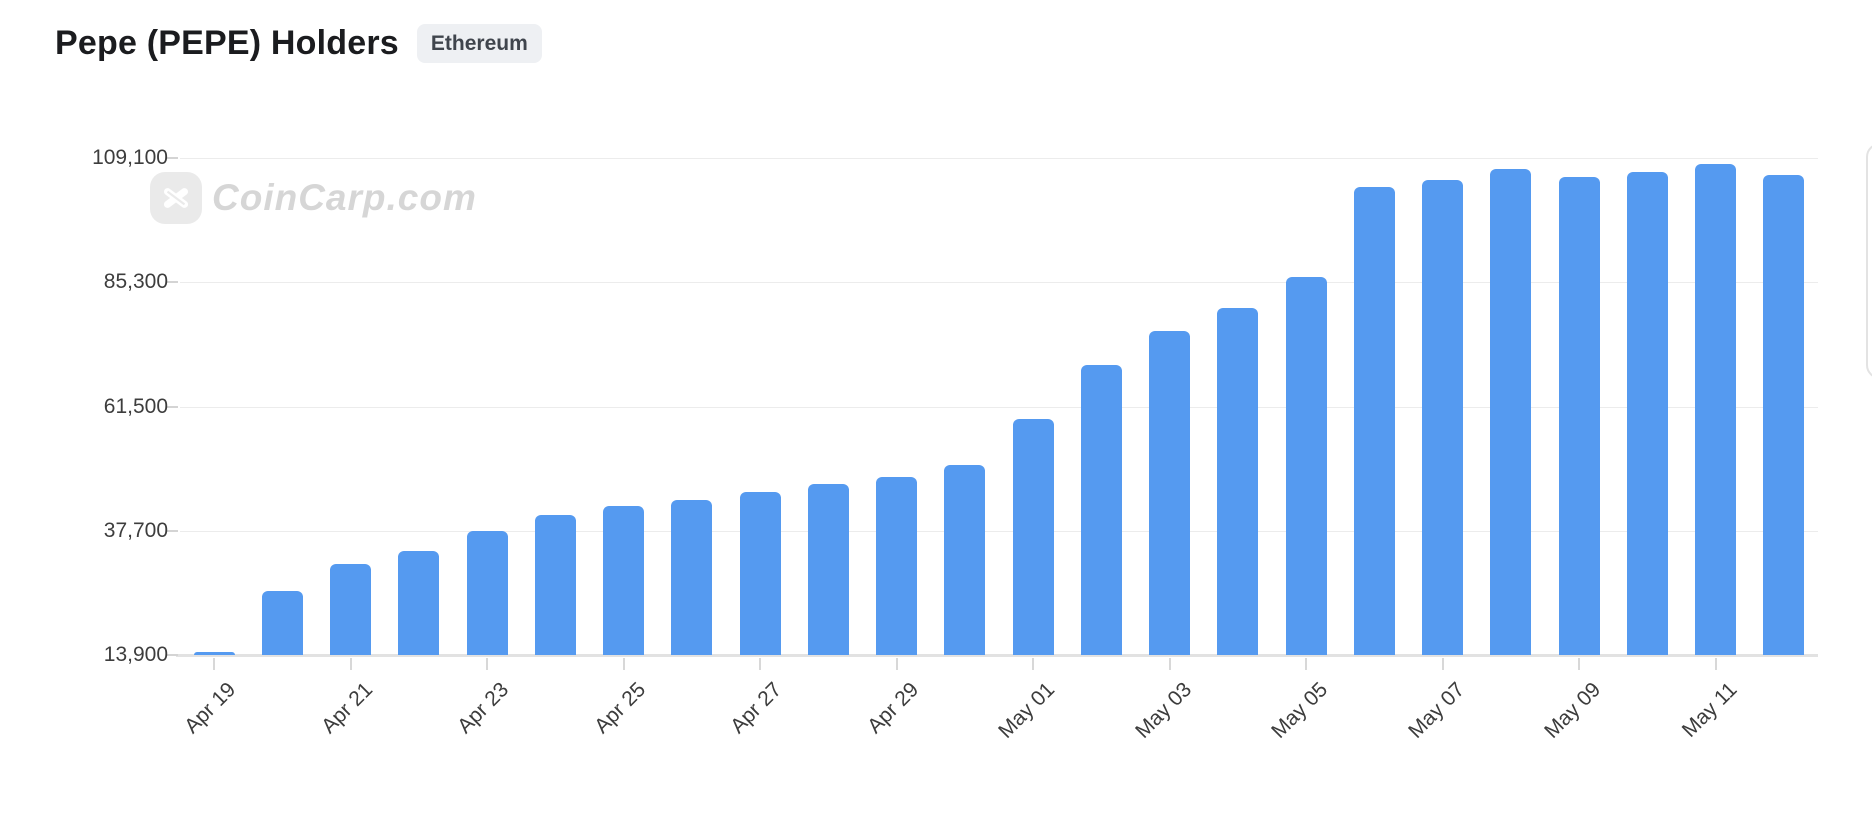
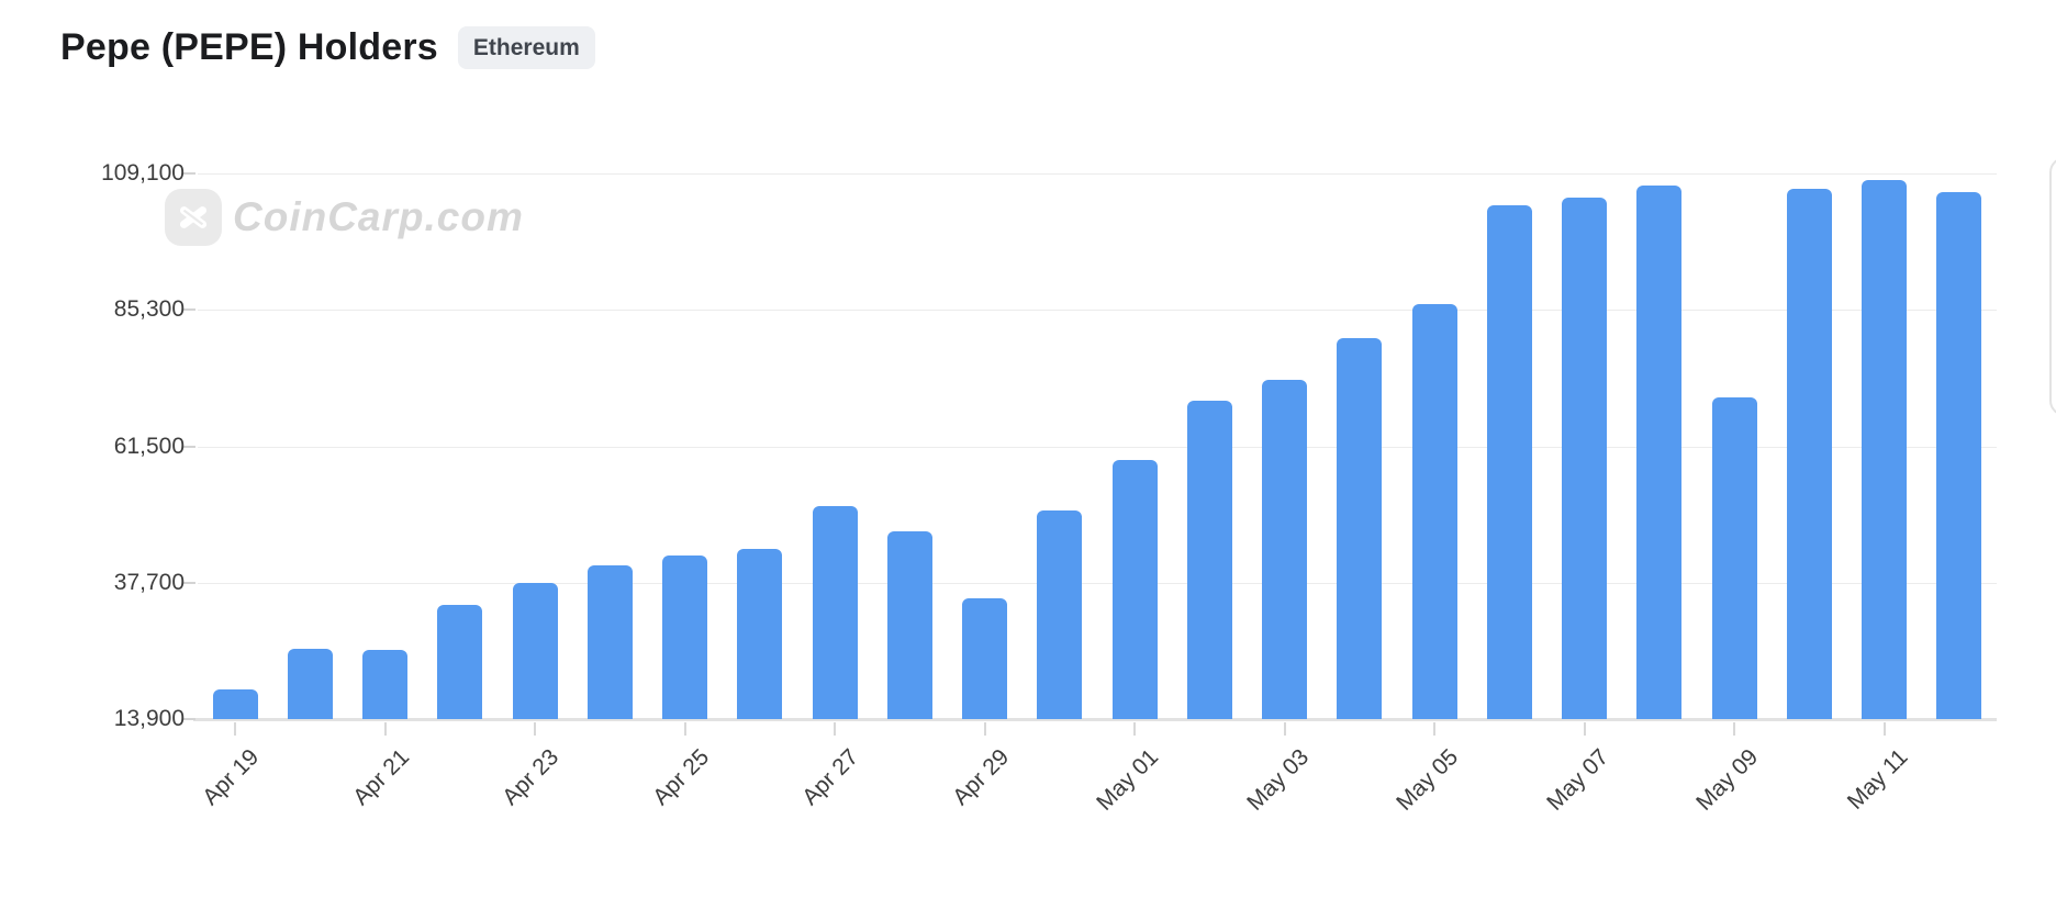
Apr 19: 14000 -> 19000
Apr 21: 31000 -> 26000
Apr 27: 45000 -> 51000
Apr 29: 48000 -> 35000
May 03: 76000 -> 73000
May 09: 106000 -> 70000
